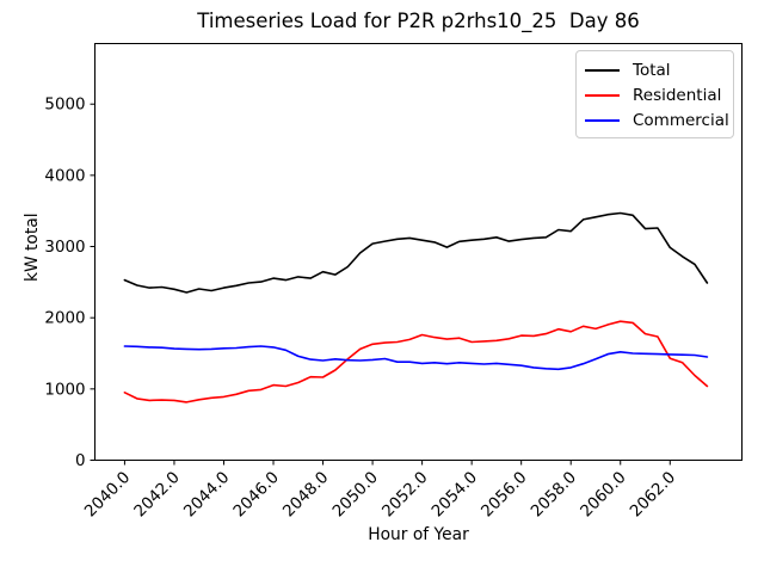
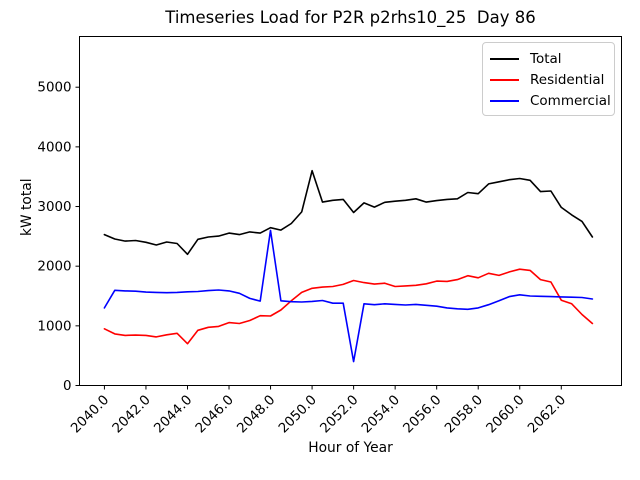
Commercial/2040.0: 1600 -> 1300
Total/2044.0: 2400 -> 2200
Residential/2044.0: 900 -> 700
Commercial/2048.0: 1400 -> 2600
Total/2050.0: 3000 -> 3600
Total/2052.0: 3100 -> 2900
Commercial/2052.0: 1400 -> 400
